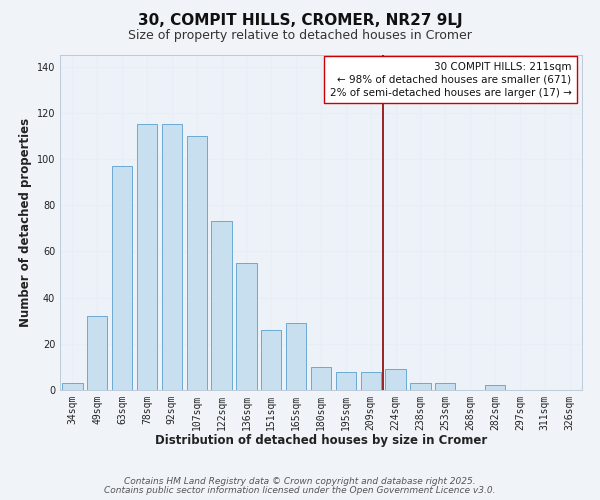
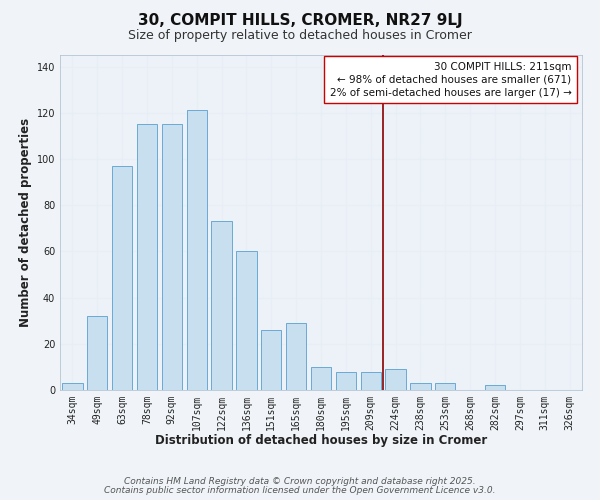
107sqm: 110 -> 121
136sqm: 55 -> 60
